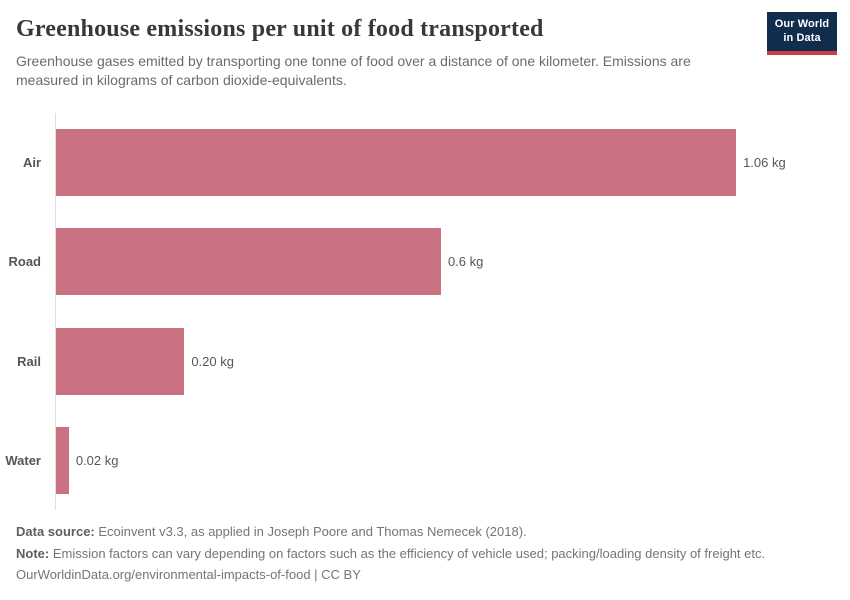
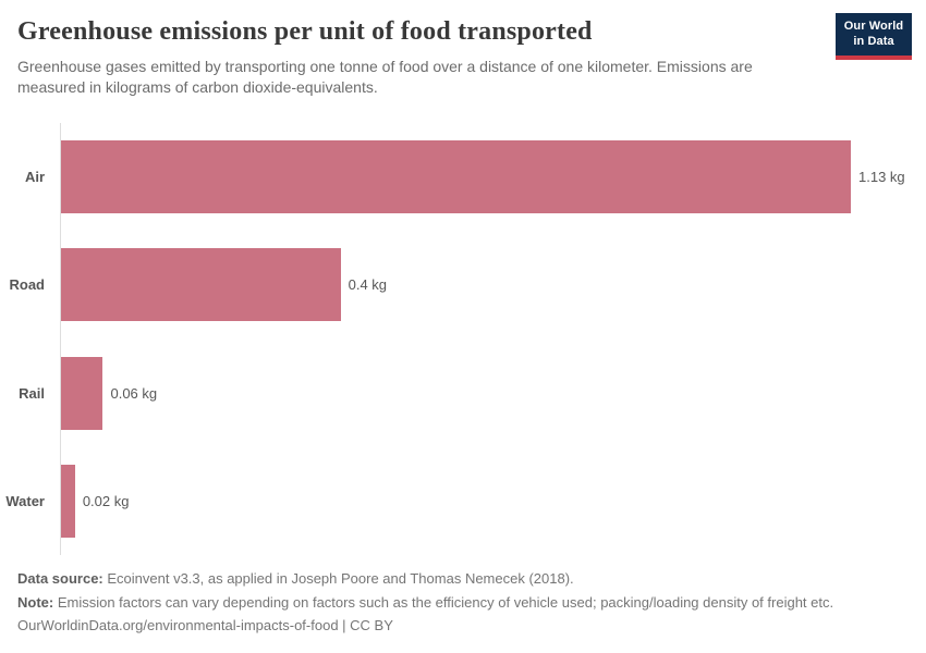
Air: 1.06 -> 1.13
Road: 0.6 -> 0.4
Rail: 0.20 -> 0.06
